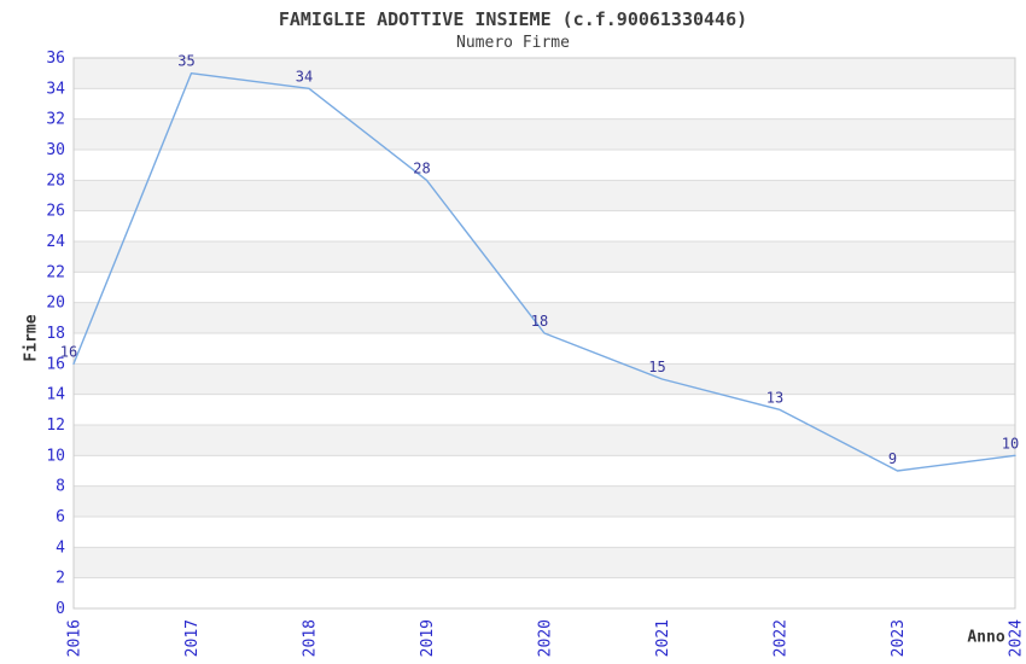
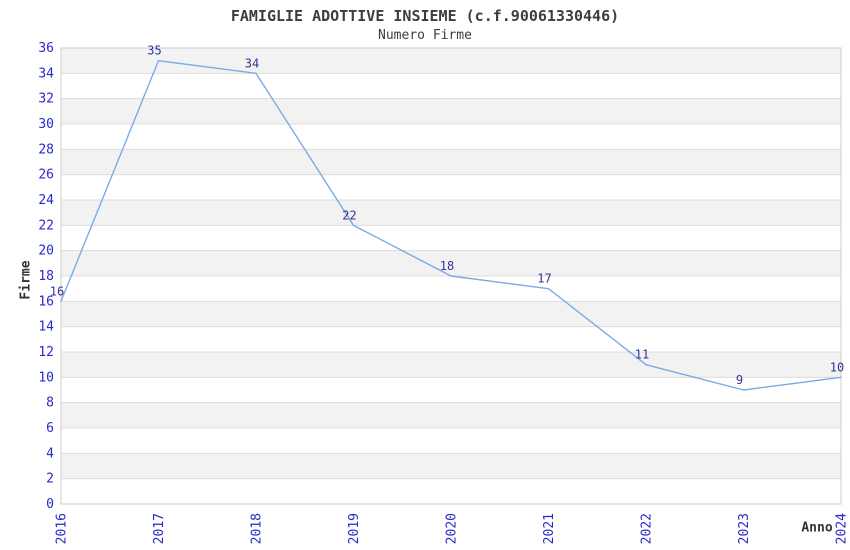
2019: 28 -> 22
2021: 15 -> 17
2022: 13 -> 11
